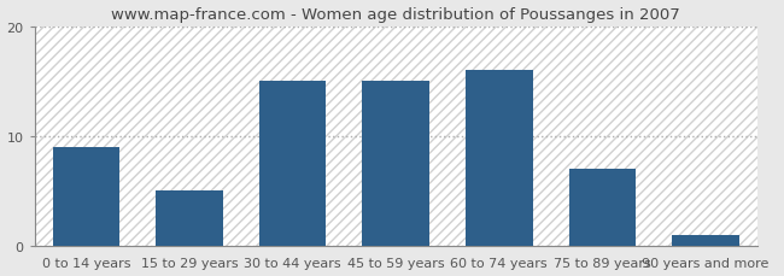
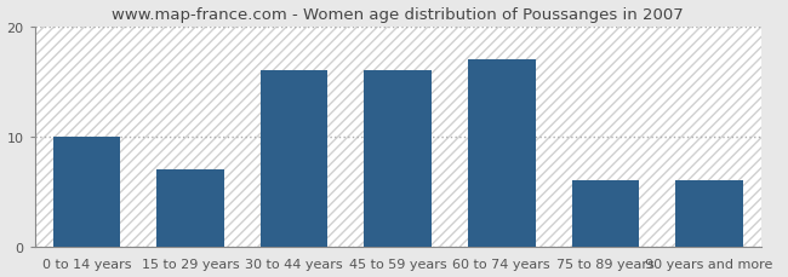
0 to 14 years: 9 -> 10
15 to 29 years: 5 -> 7
30 to 44 years: 15 -> 16
45 to 59 years: 15 -> 16
60 to 74 years: 16 -> 17
75 to 89 years: 7 -> 6
90 years and more: 1 -> 6
